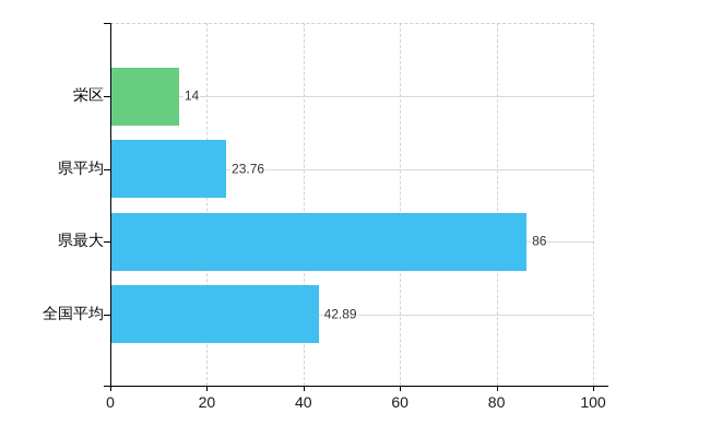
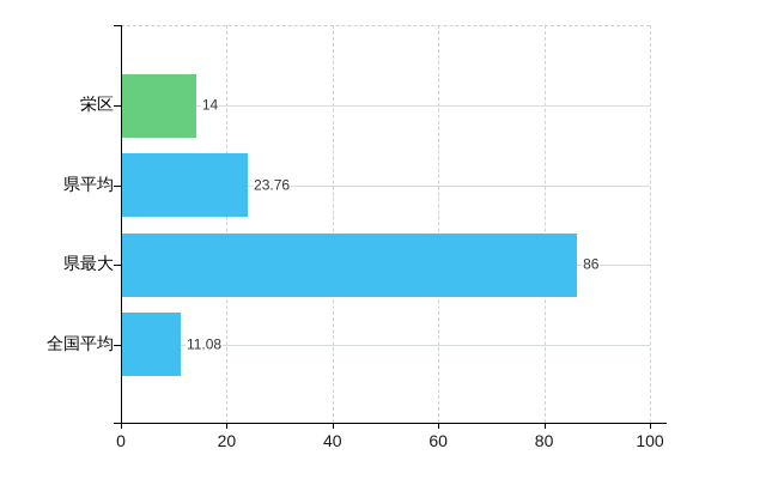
全国平均: 42.89 -> 11.08
